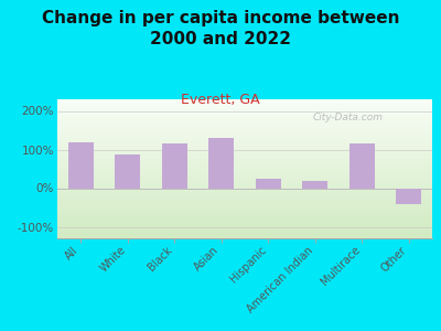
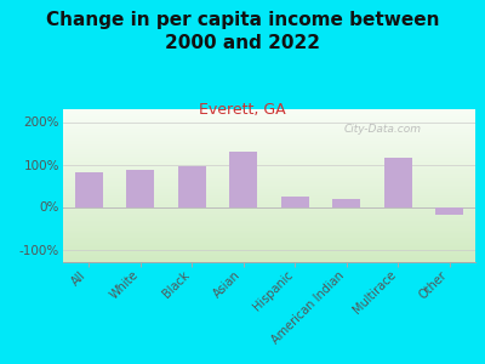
All: 120% -> 82%
Black: 115% -> 97%
Other: -40% -> -18%
